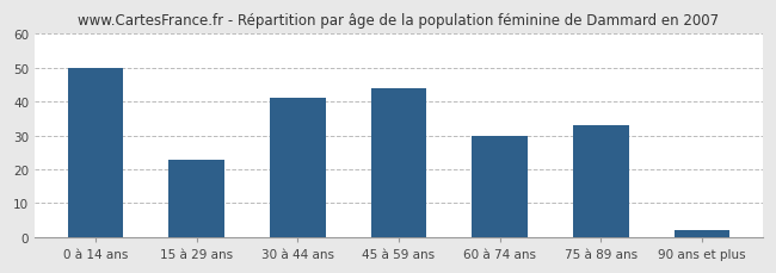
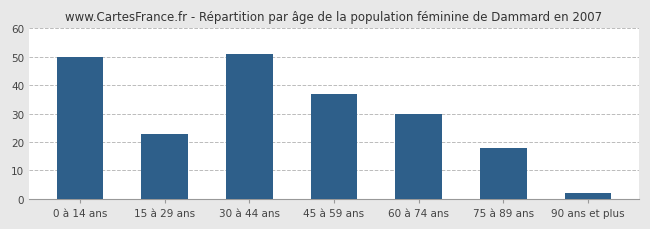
30 à 44 ans: 41 -> 51
45 à 59 ans: 44 -> 37
75 à 89 ans: 33 -> 18
